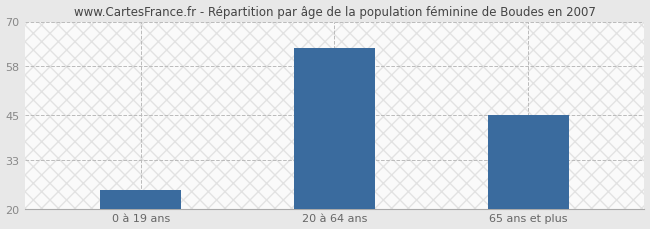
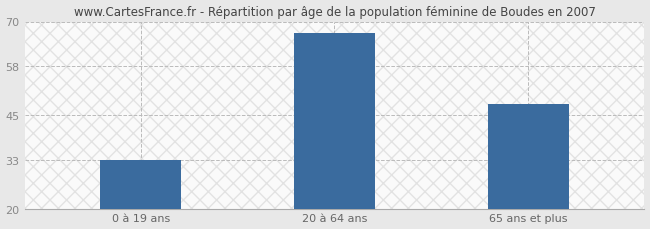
0 à 19 ans: 25 -> 33
20 à 64 ans: 63 -> 67
65 ans et plus: 45 -> 48
